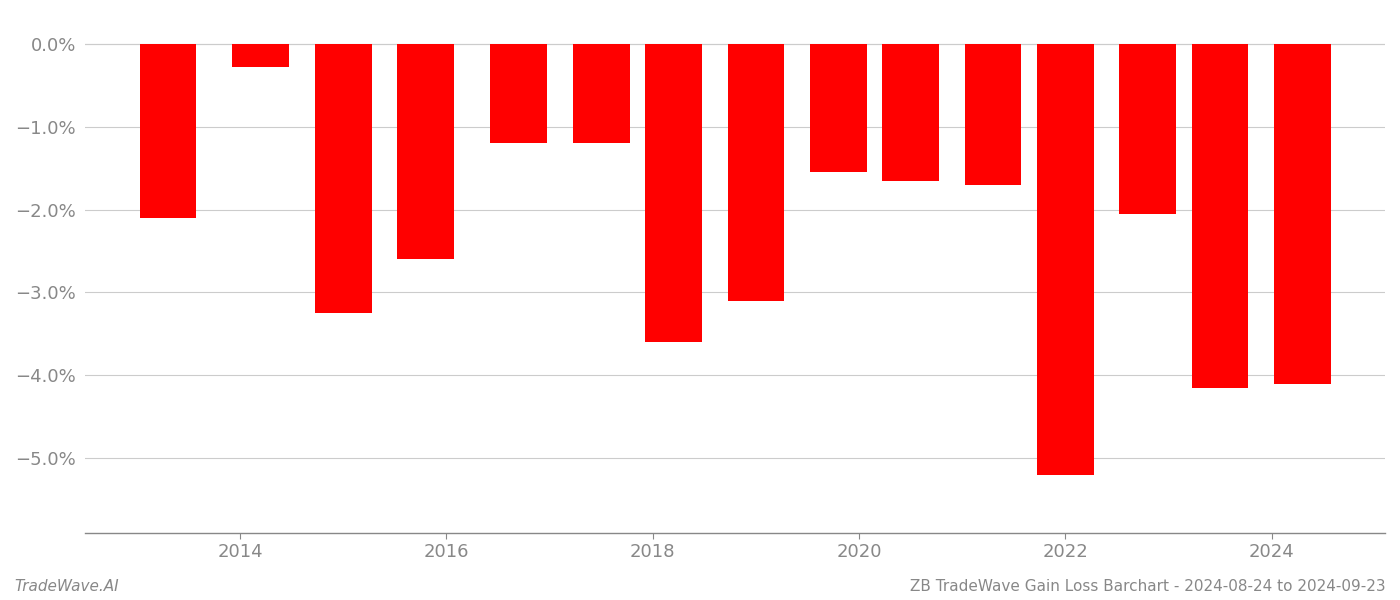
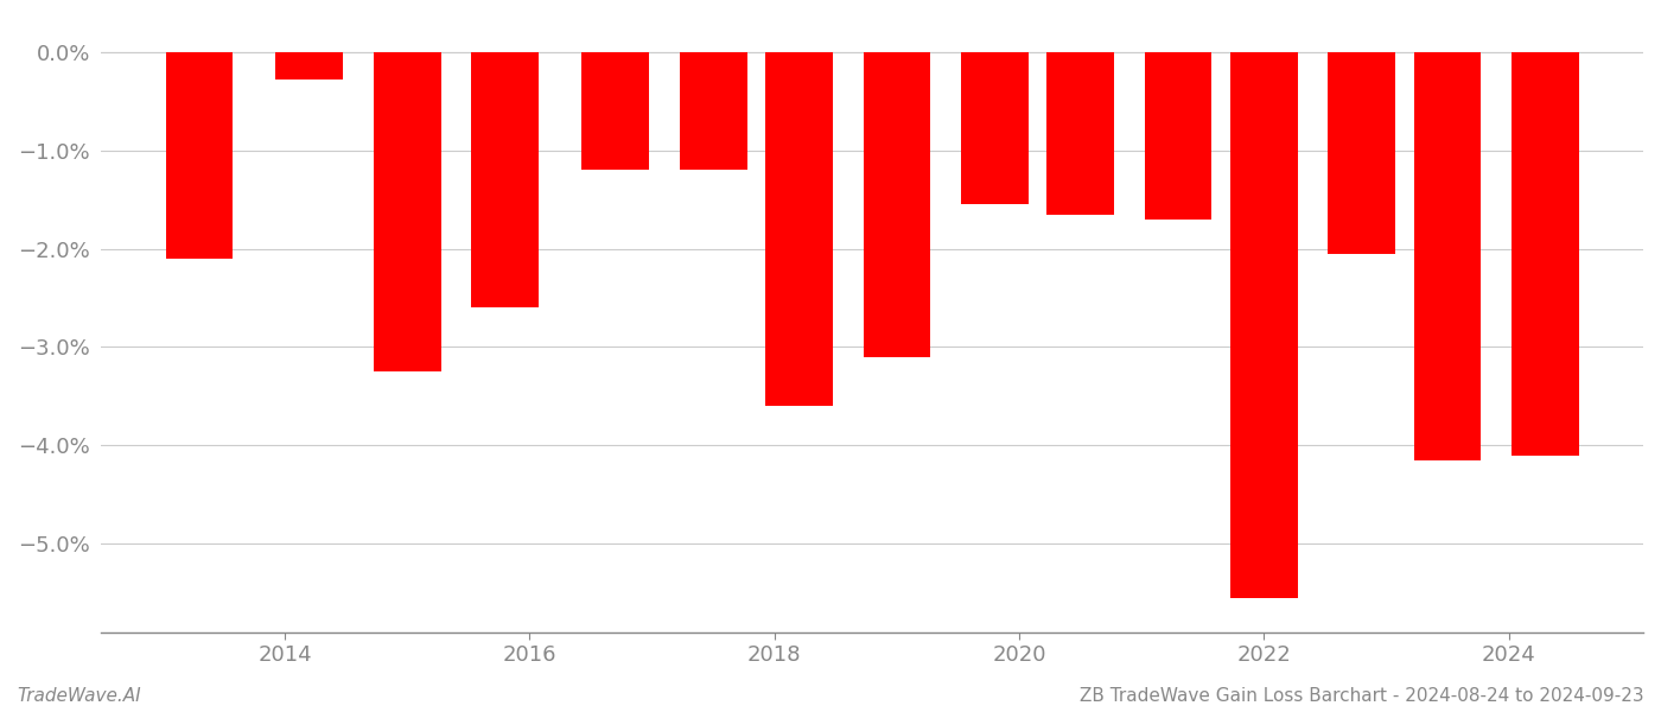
2022: -5.20% -> -5.55%
